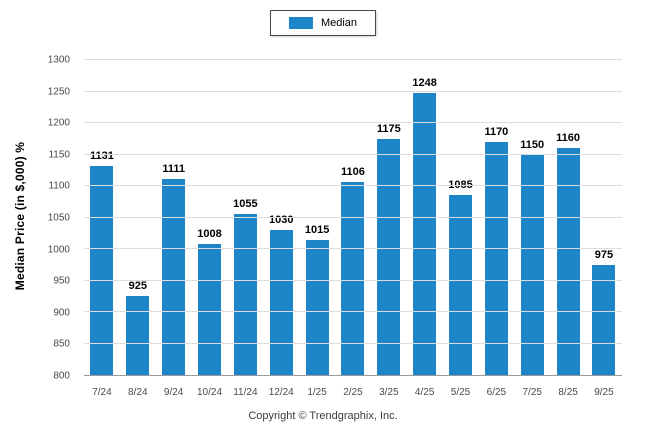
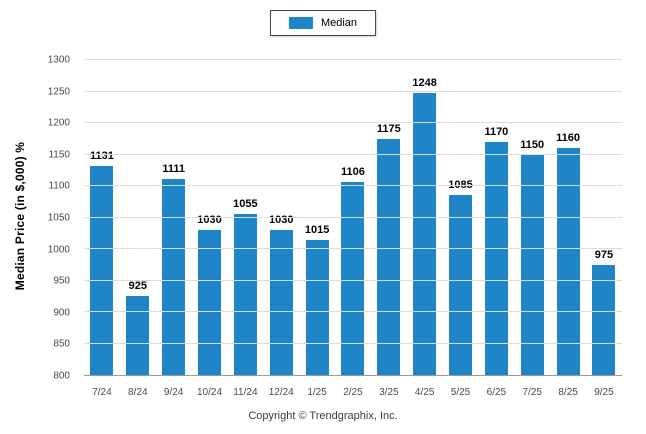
10/24: 1008 -> 1030
